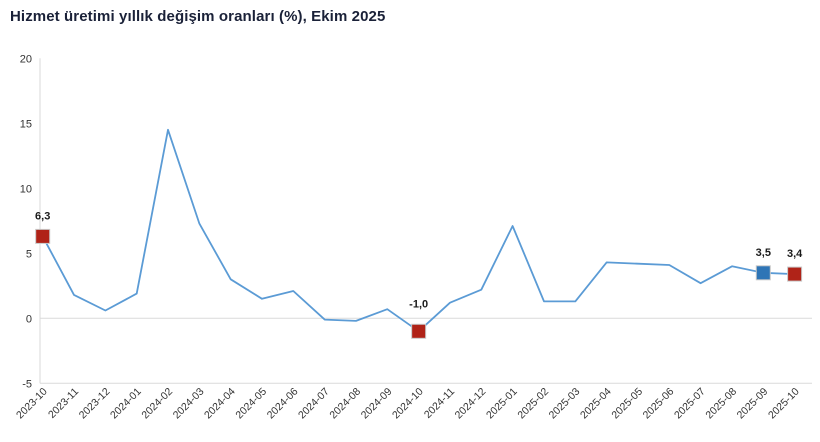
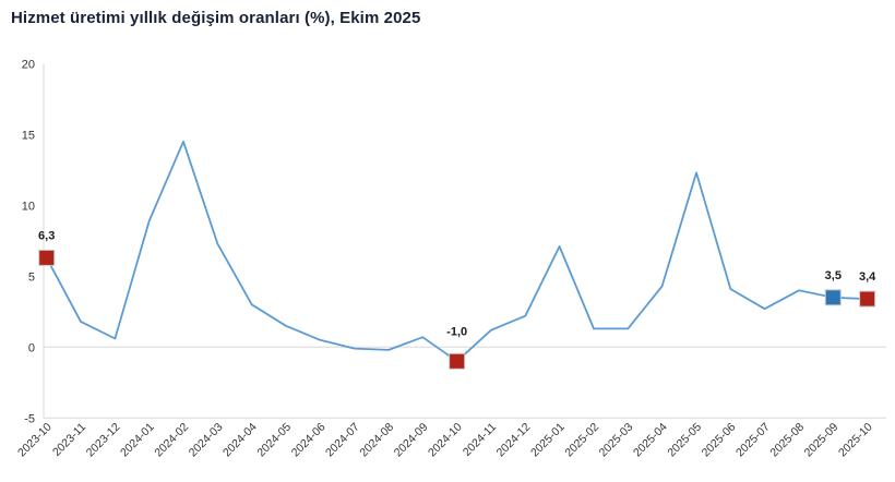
2024-01: 1.9 -> 8.9
2024-06: 2.1 -> 0.5
2025-05: 4.2 -> 12.3
